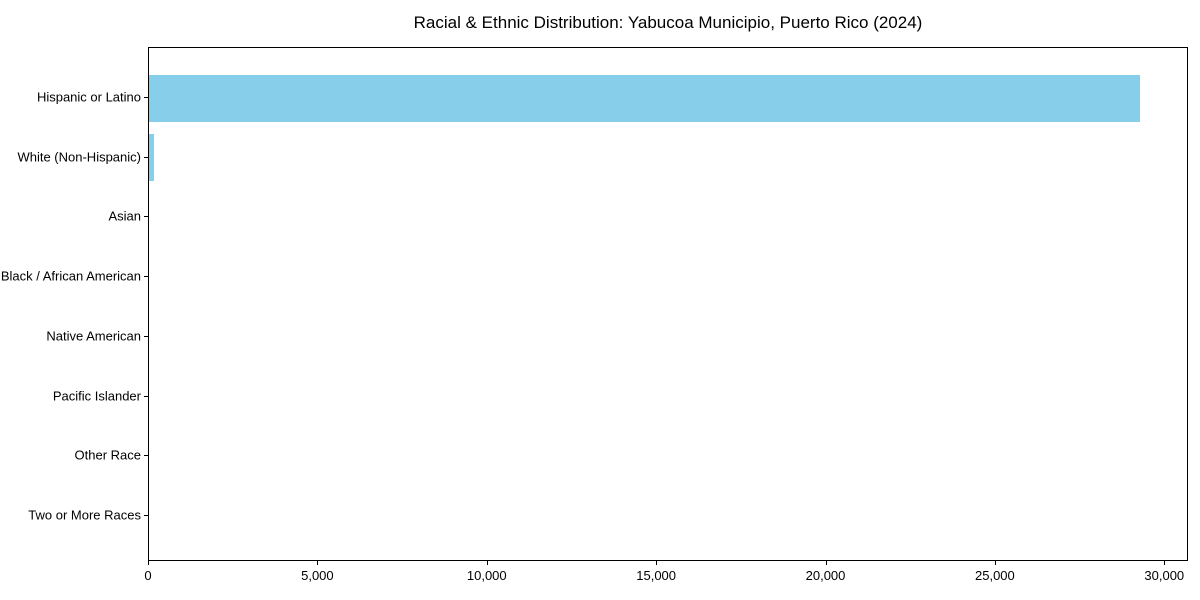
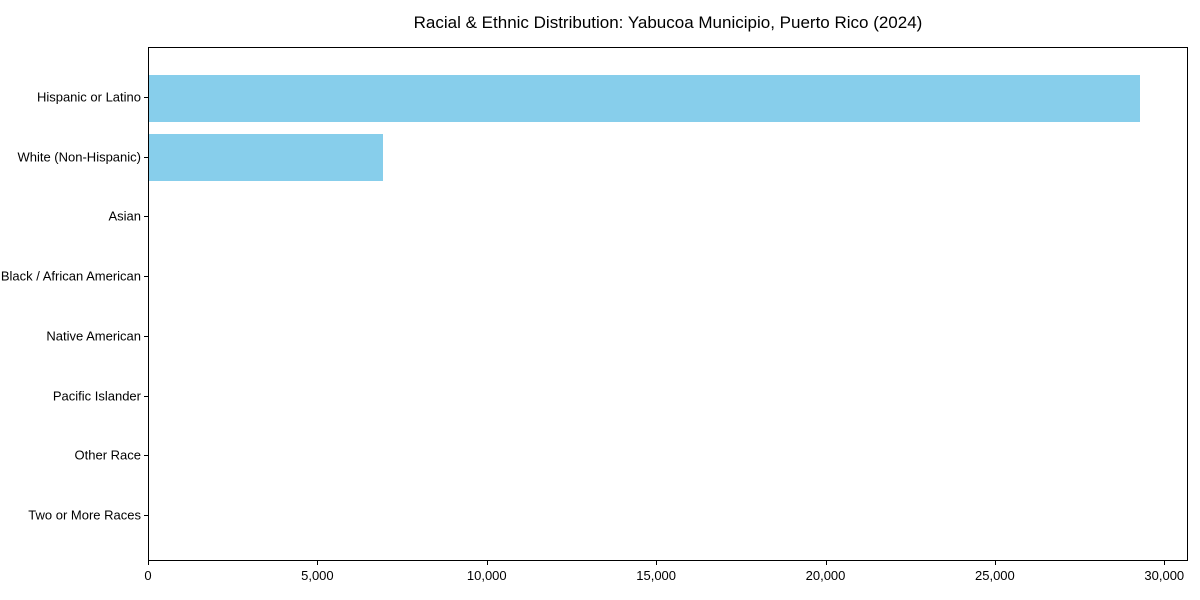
White (Non-Hispanic): 200 -> 6900
